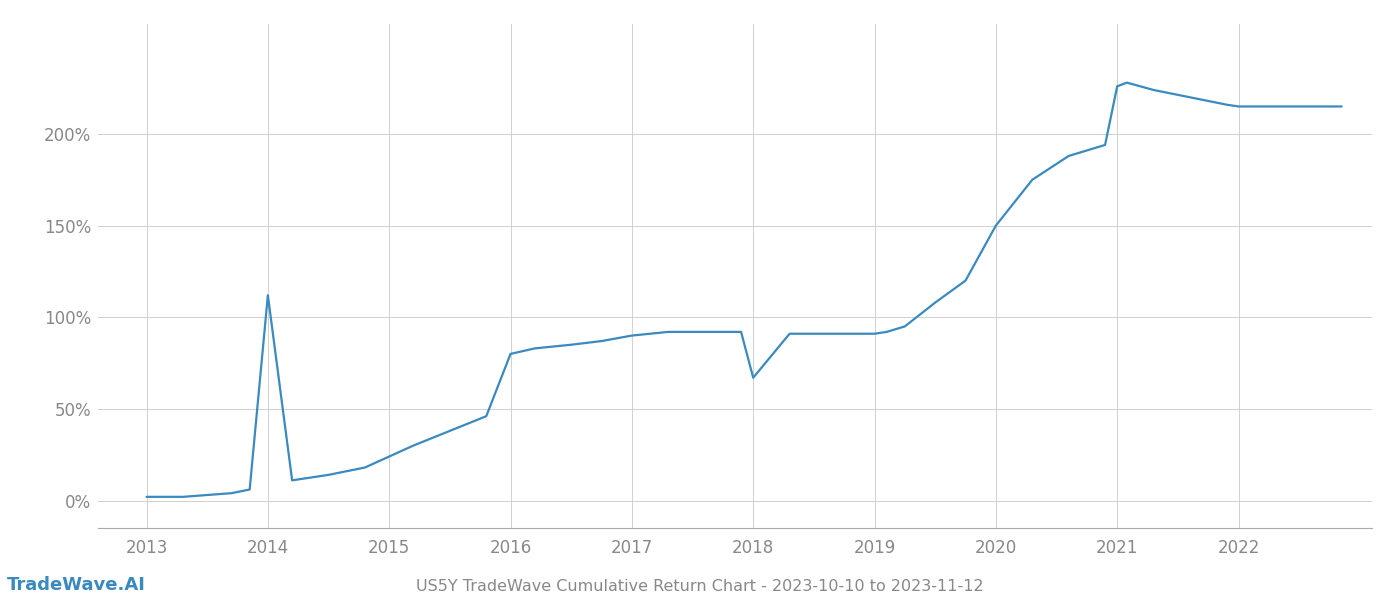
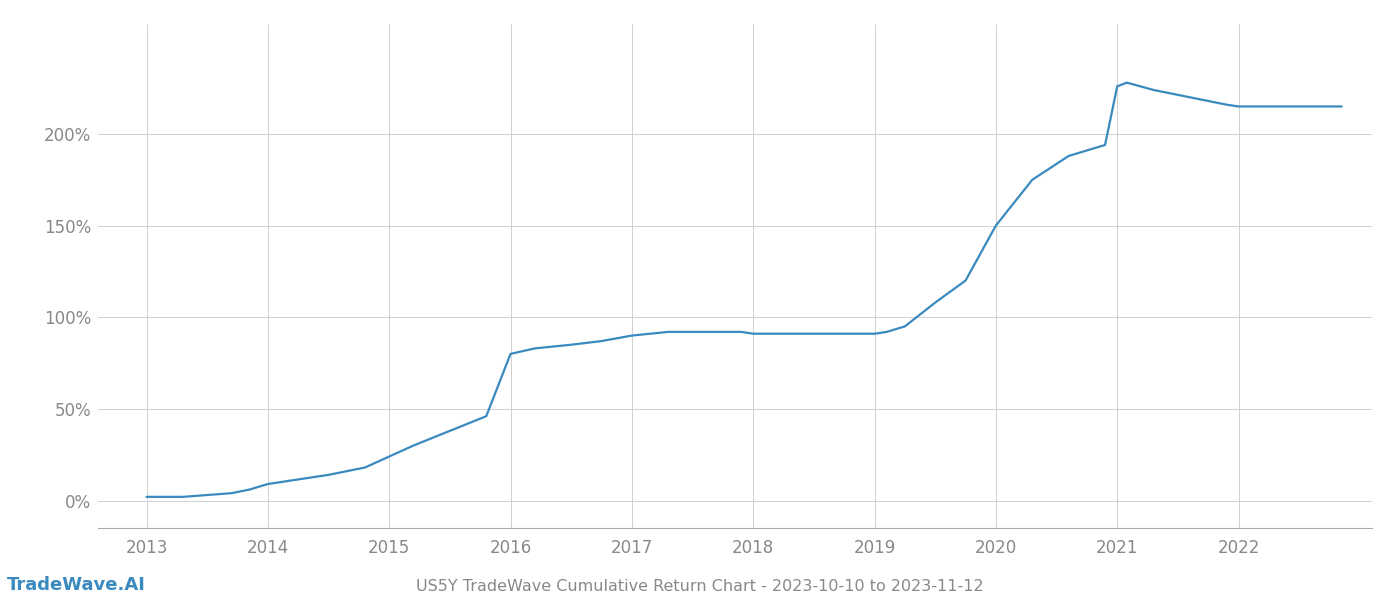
2014: 112% -> 9%
2018: 67% -> 91%
